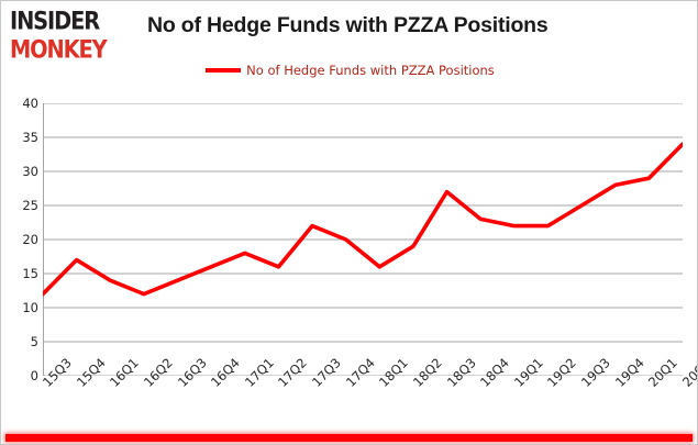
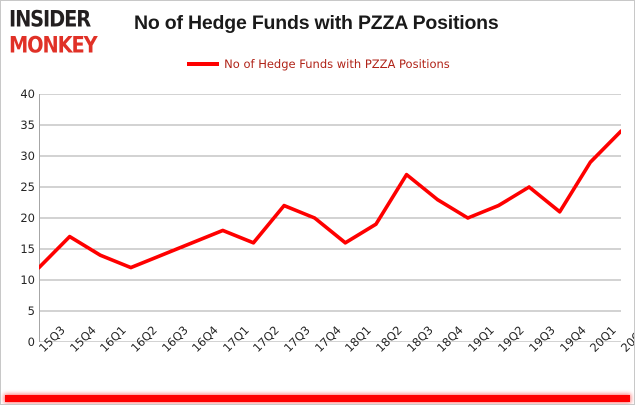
19Q1: 22 -> 20
19Q4: 28 -> 21
